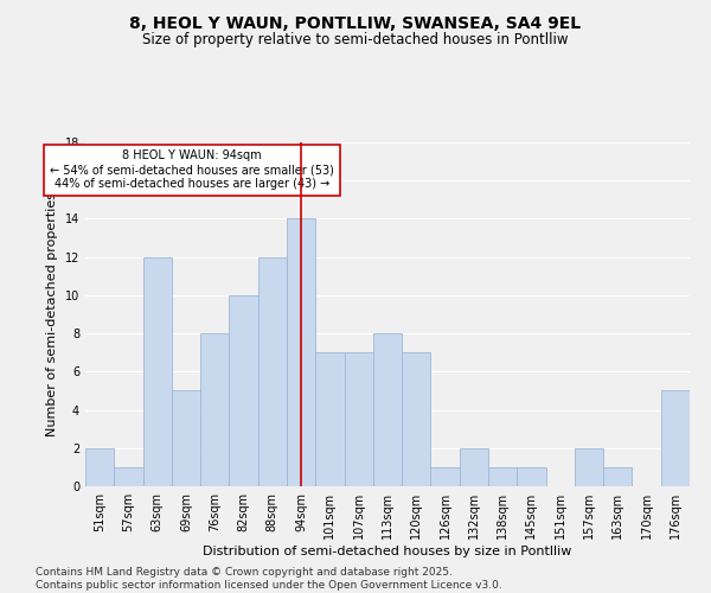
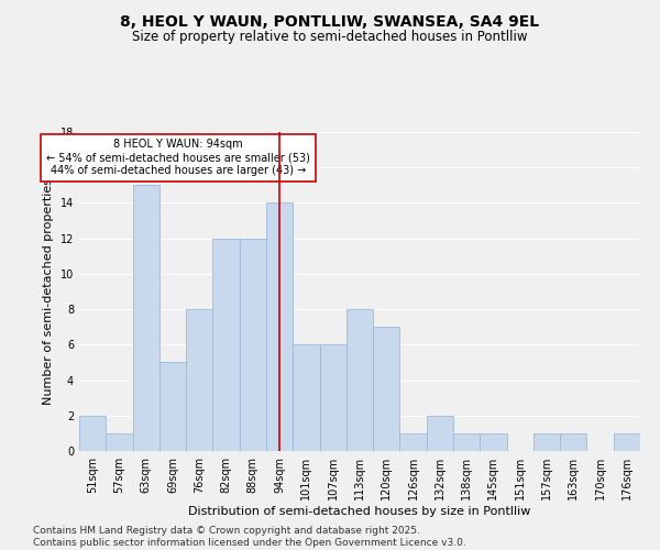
63sqm: 12 -> 15
82sqm: 10 -> 12
101sqm: 7 -> 6
107sqm: 7 -> 6
157sqm: 2 -> 1
176sqm: 5 -> 1
